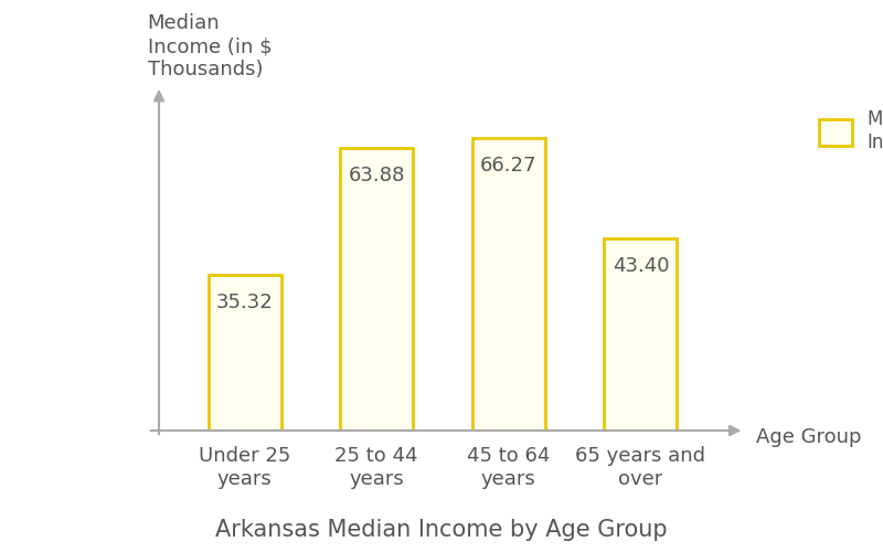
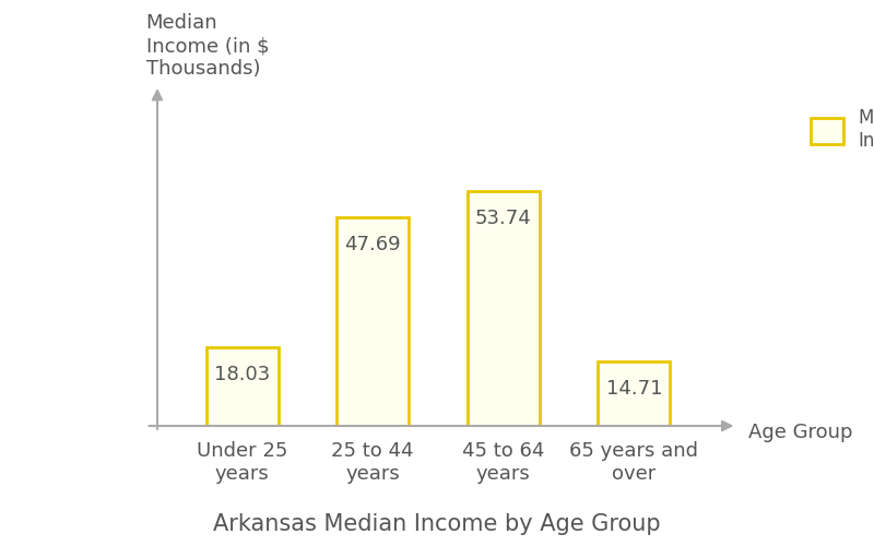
Under 25 years: 35.32 -> 18.03
25 to 44 years: 63.88 -> 47.69
45 to 64 years: 66.27 -> 53.74
65 years and over: 43.40 -> 14.71
